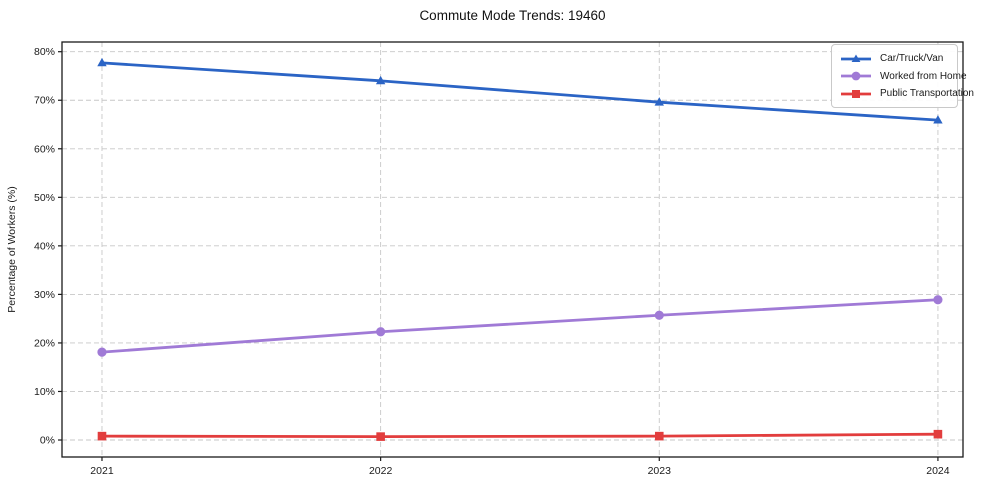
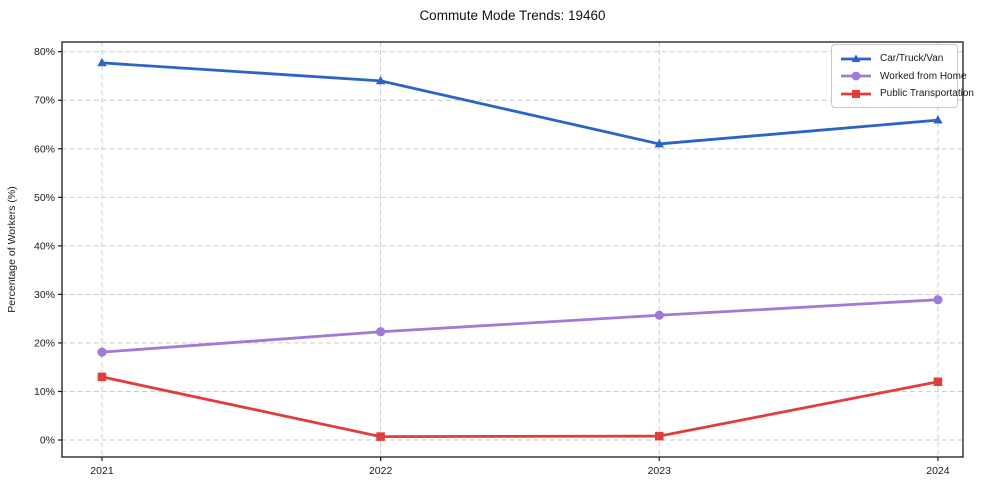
Public Transportation/2021: 1% -> 13%
Car/Truck/Van/2023: 70% -> 61%
Public Transportation/2024: 1% -> 12%
